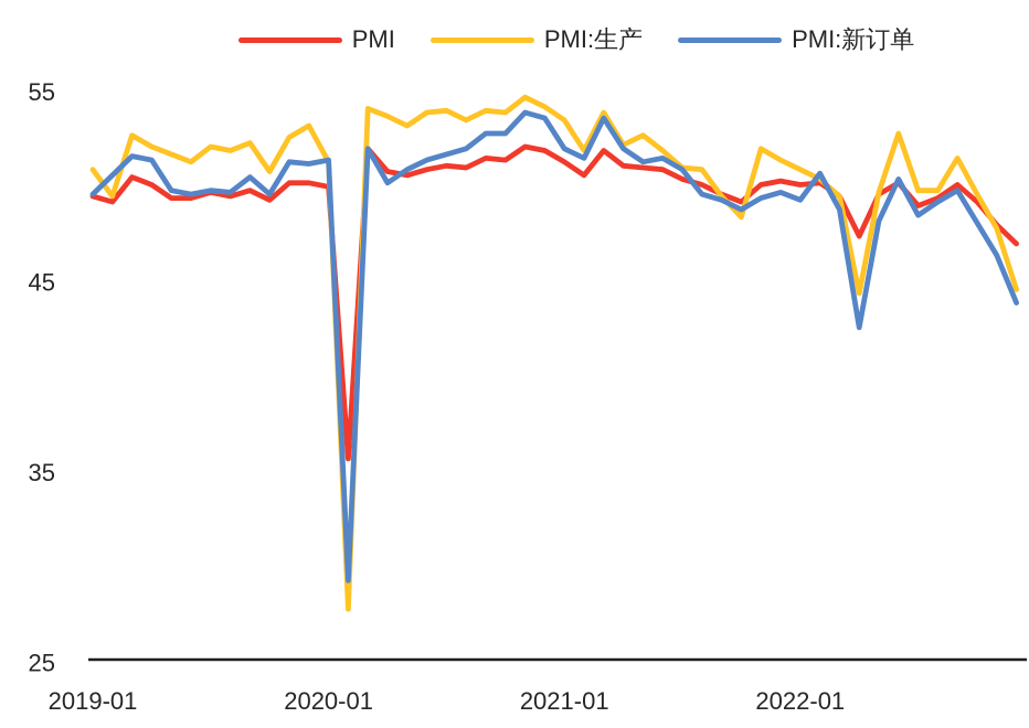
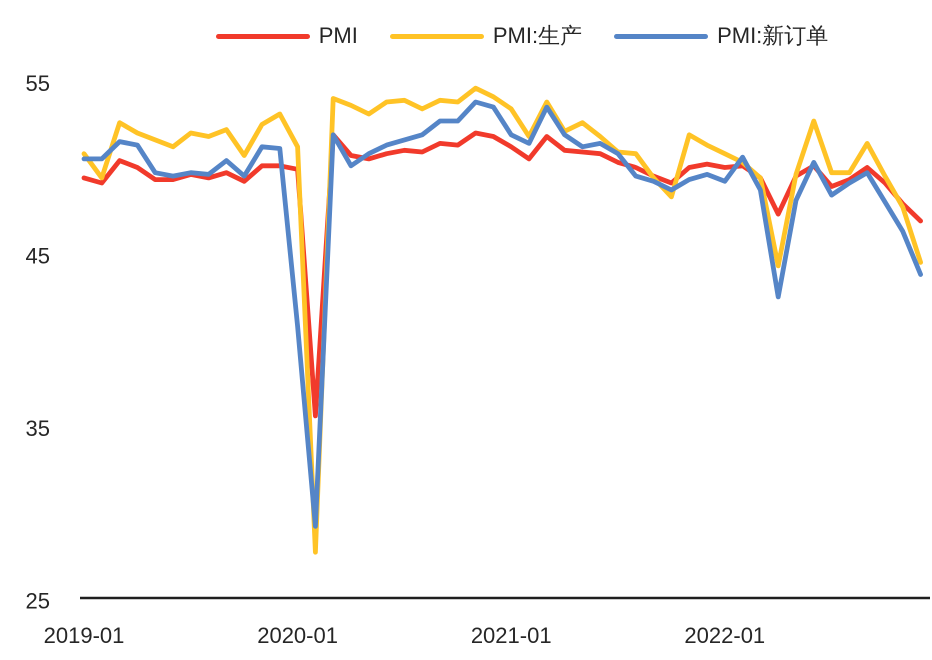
PMI:新订单/2019-01: 49.6 -> 50.6
PMI:新订单/2020-01: 51.4 -> 40.9
